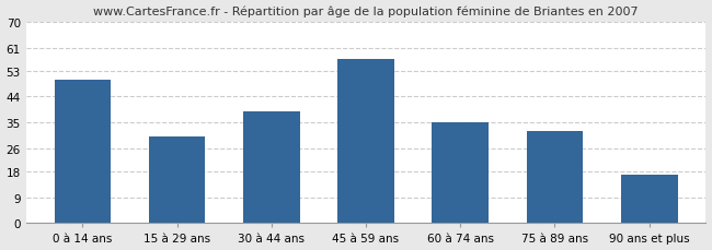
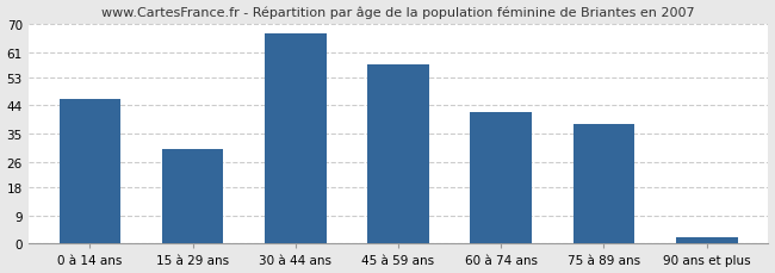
0 à 14 ans: 50 -> 46
30 à 44 ans: 39 -> 67
60 à 74 ans: 35 -> 42
75 à 89 ans: 32 -> 38
90 ans et plus: 17 -> 2
